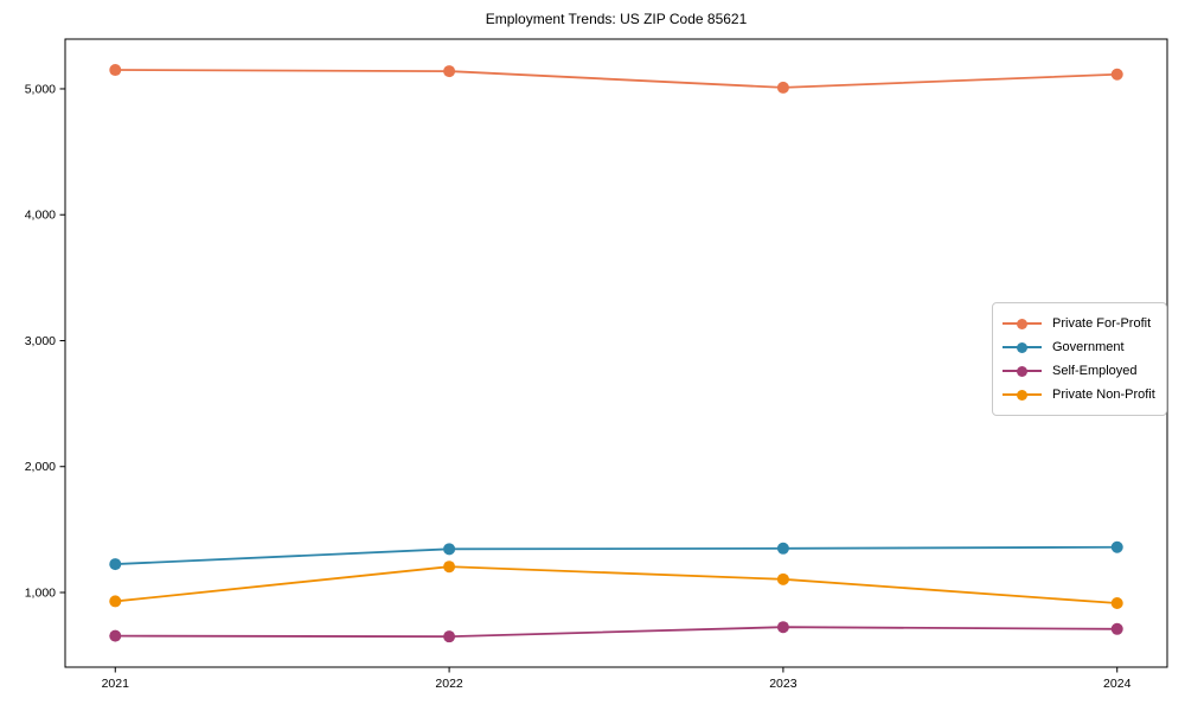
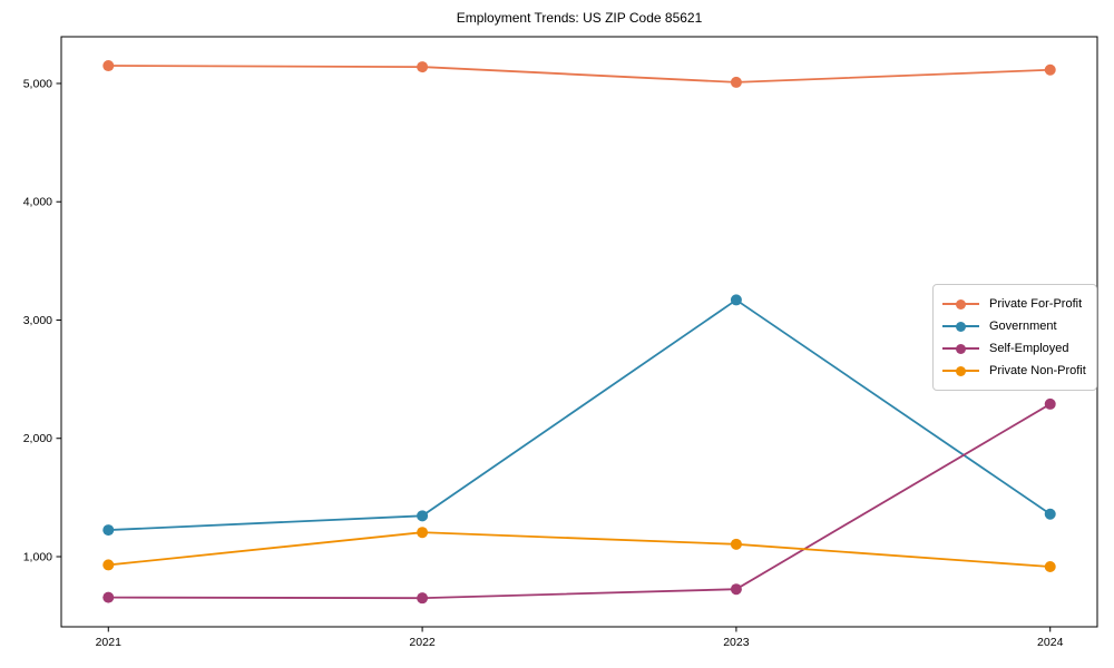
Government/2023: 1350 -> 3170
Self-Employed/2024: 710 -> 2290
